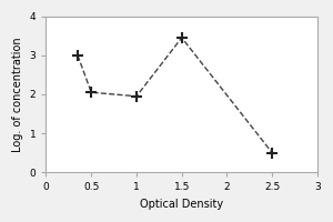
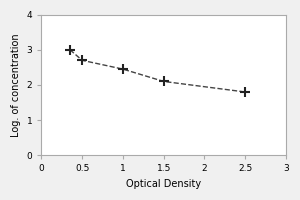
0.5: 2.05 -> 2.70
1: 1.95 -> 2.45
1.5: 3.45 -> 2.10
2.5: 0.50 -> 1.80
